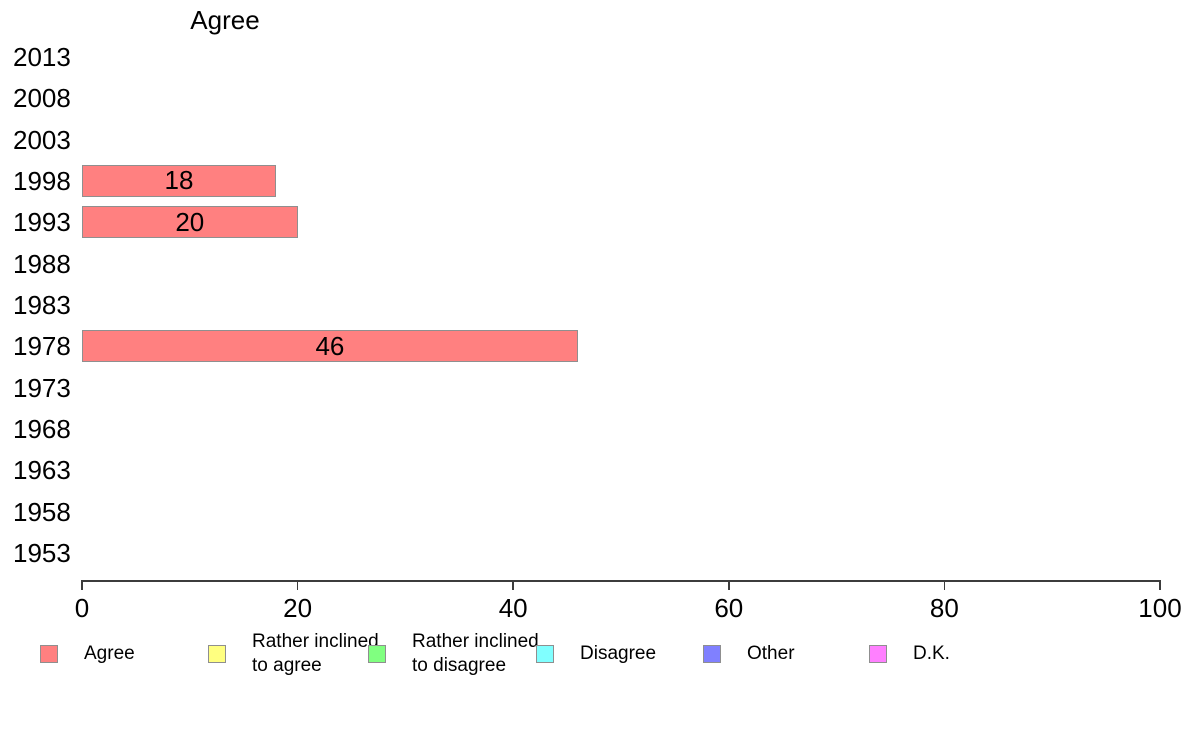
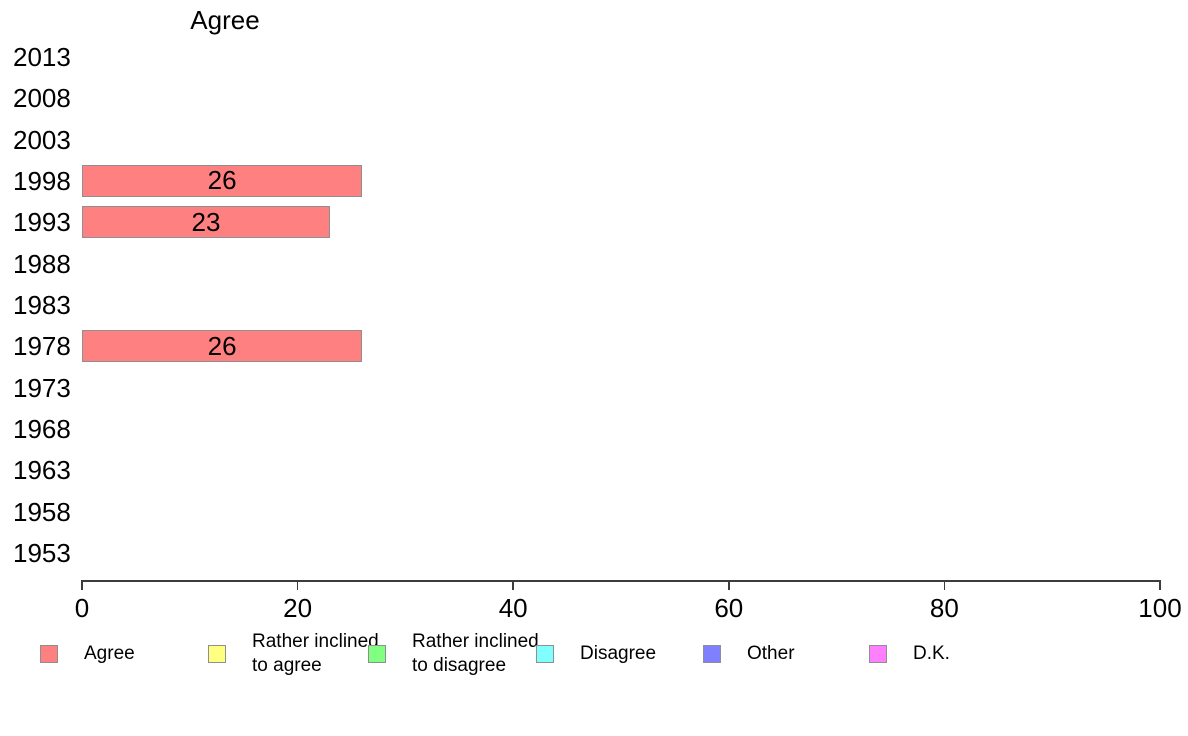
1998: 18 -> 26
1993: 20 -> 23
1978: 46 -> 26
